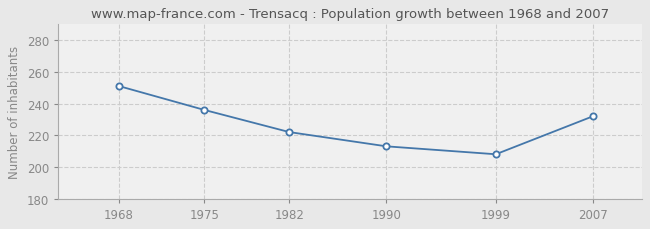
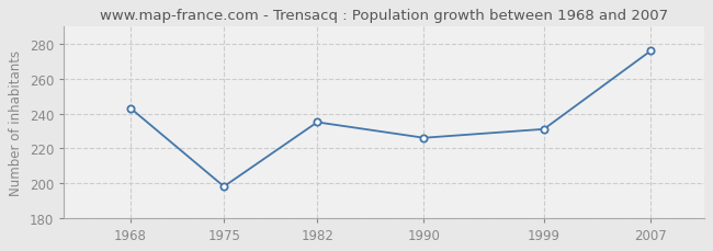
1968: 251 -> 243
1975: 236 -> 198
1982: 222 -> 235
1990: 213 -> 226
1999: 208 -> 231
2007: 232 -> 276
